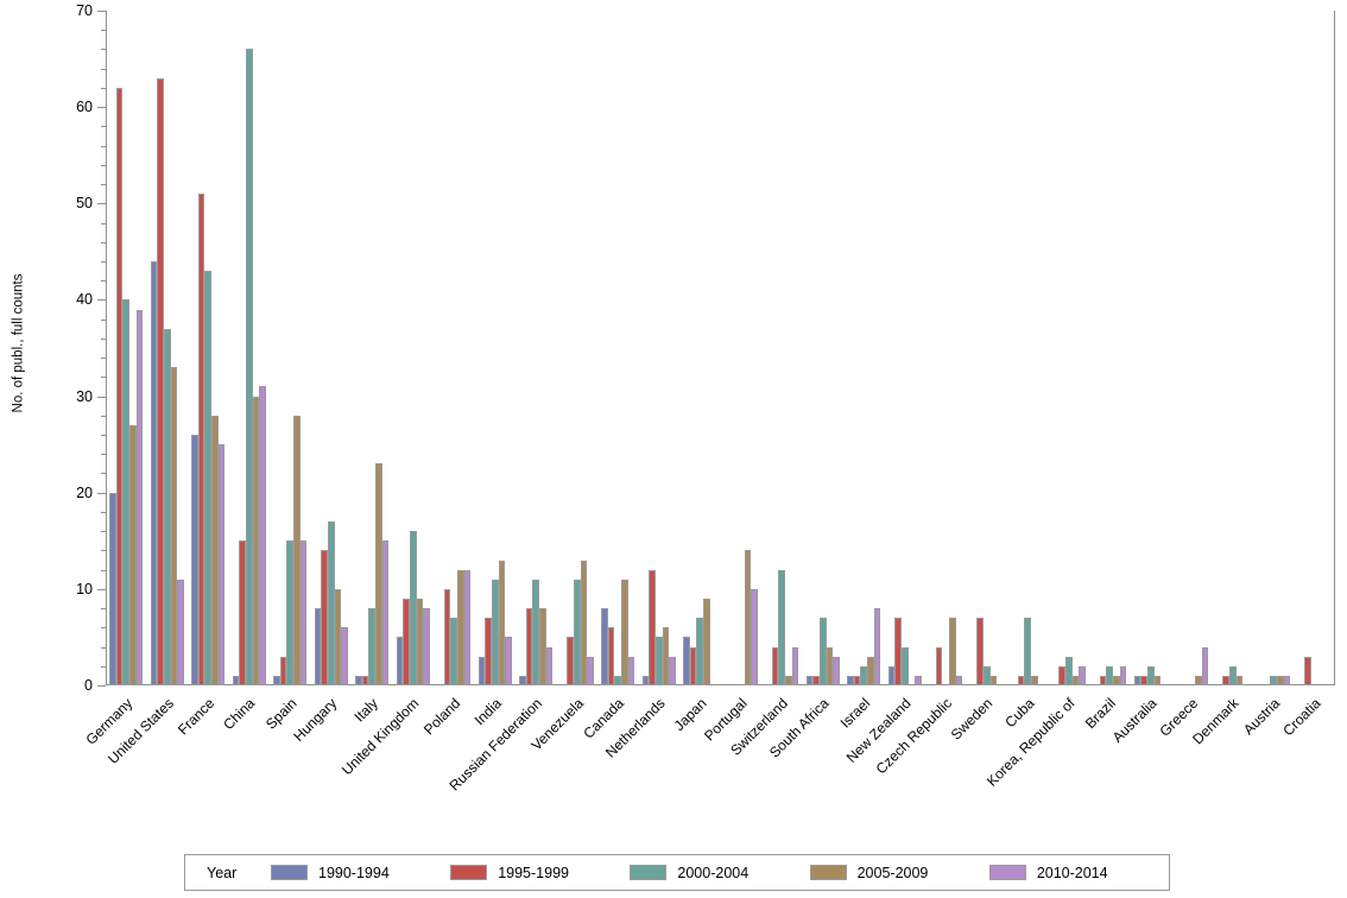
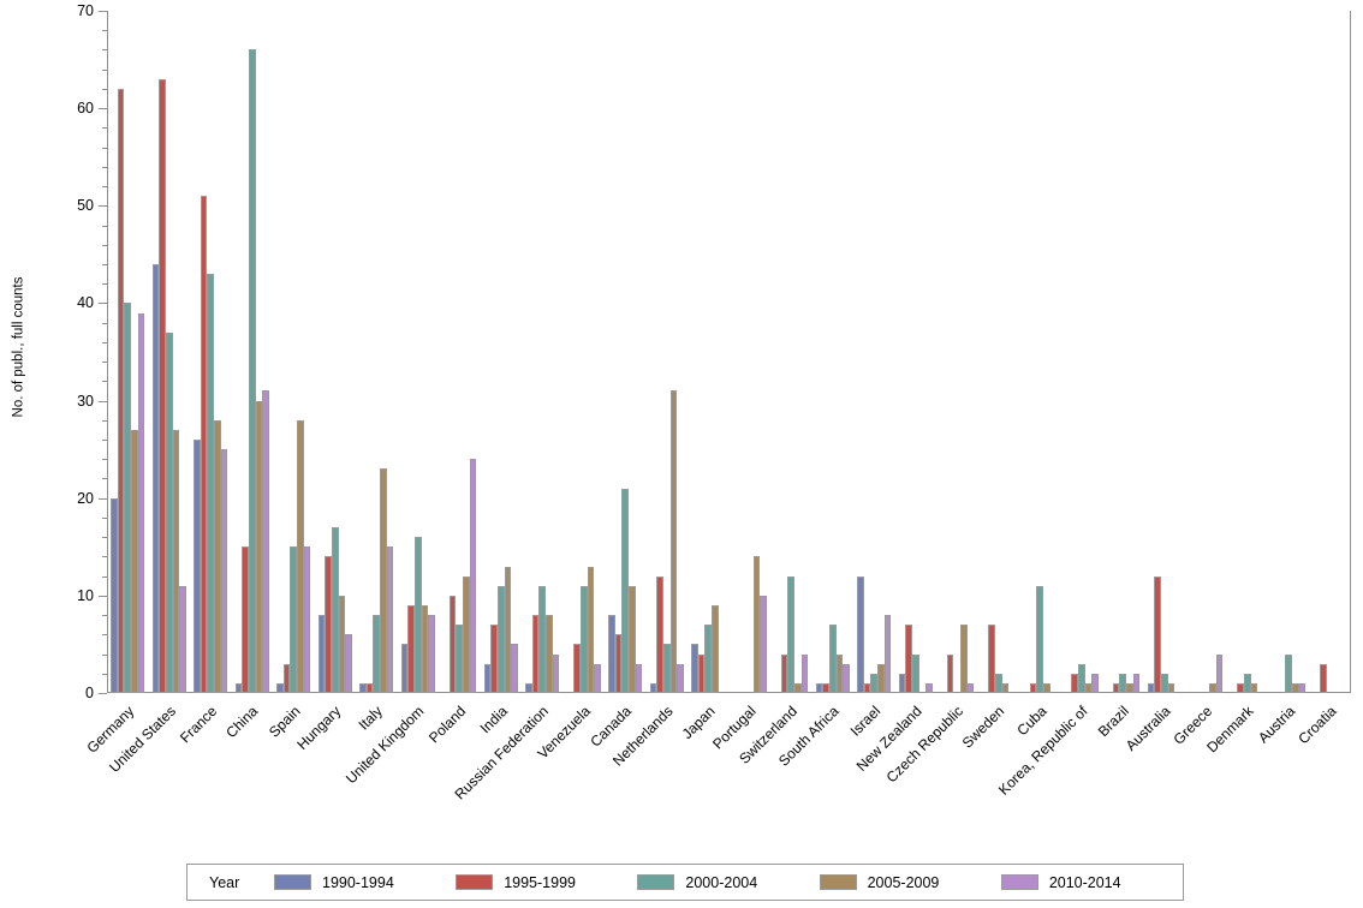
2005-2009/United States: 33 -> 27
2010-2014/Poland: 12 -> 24
2000-2004/Canada: 1 -> 21
2005-2009/Netherlands: 6 -> 31
1990-1994/Israel: 1 -> 12
2000-2004/Cuba: 7 -> 11
1995-1999/Australia: 1 -> 12
2000-2004/Austria: 1 -> 4
